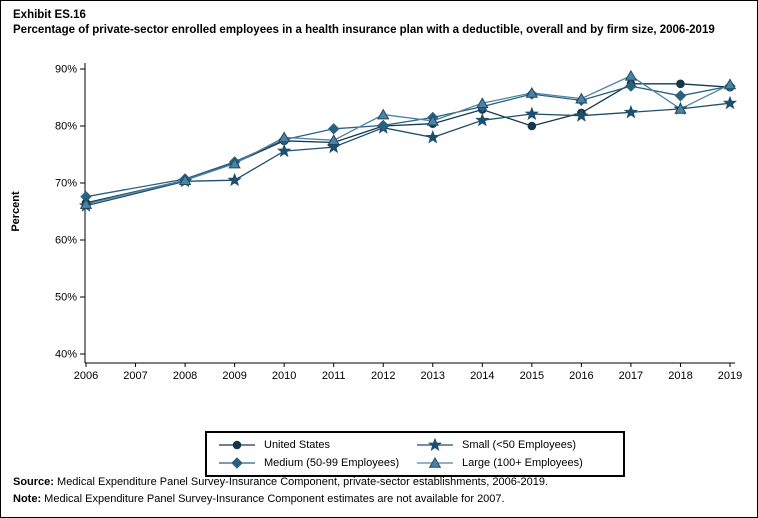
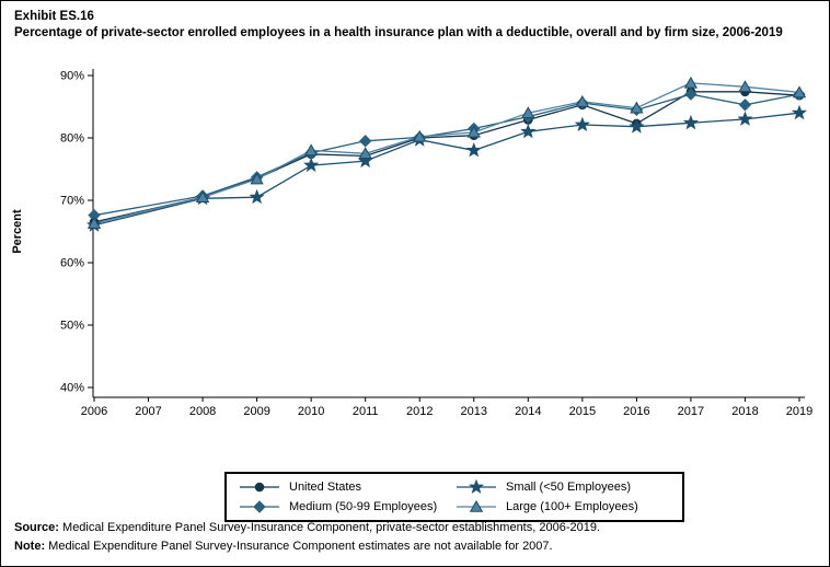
Large (100+ Employees)/2012: 82% -> 80%
United States/2015: 80% -> 85%
Large (100+ Employees)/2018: 83% -> 88%
